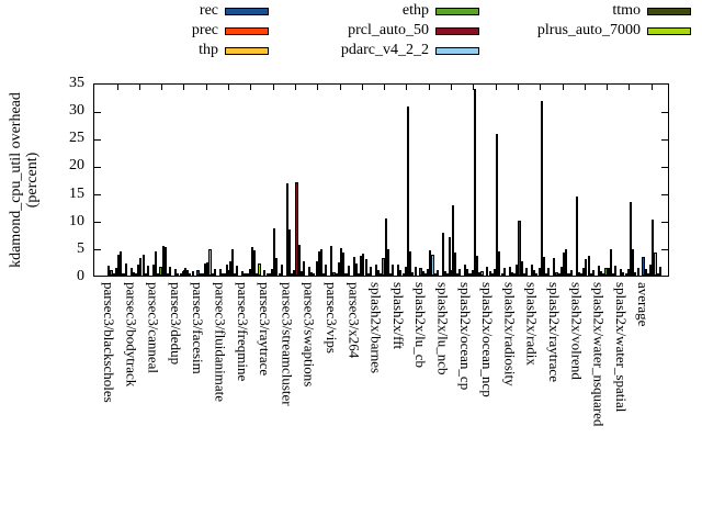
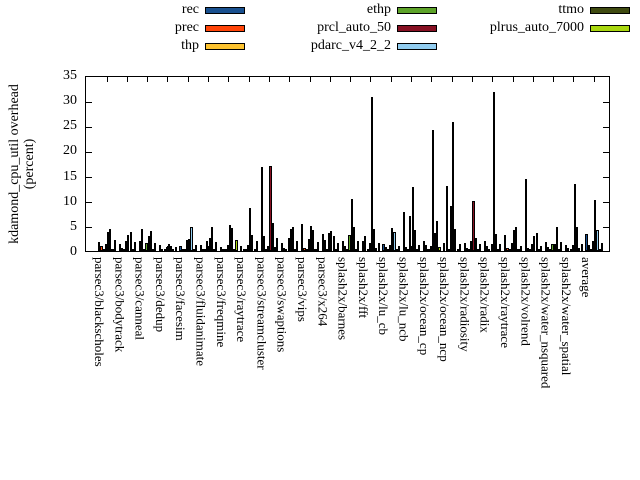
prcl_auto_50/parsec3/canneal: 5 -> 3
pdarc_v4_2_2/parsec3/canneal: 5 -> 4
prec/parsec3/streamcluster: 8 -> 3
prec/splash2x/fft: 1 -> 3
prcl_auto_50/splash2x/ocean_cp: 34 -> 24
ttmo/splash2x/ocean_cp: 1 -> 6
prec/splash2x/ocean_ncp: 1 -> 13
ethp/splash2x/ocean_ncp: 1 -> 9
